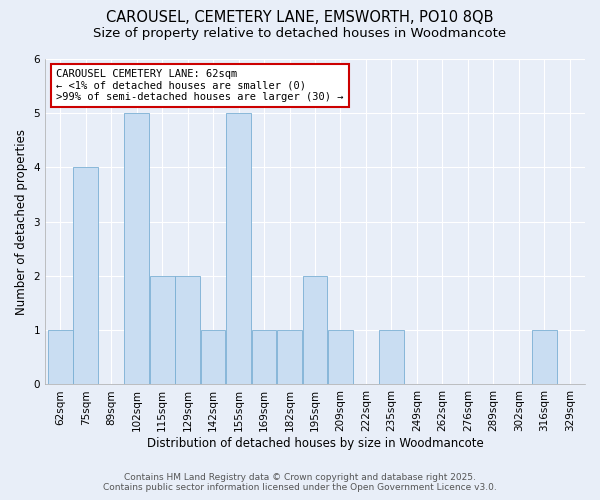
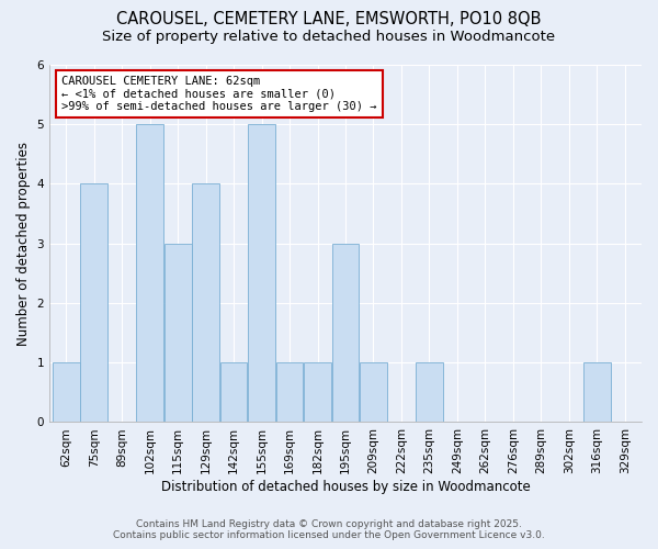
115sqm: 2 -> 3
129sqm: 2 -> 4
195sqm: 2 -> 3
